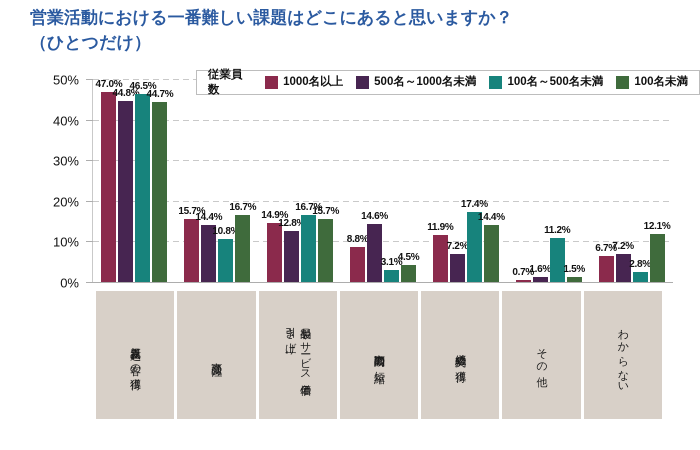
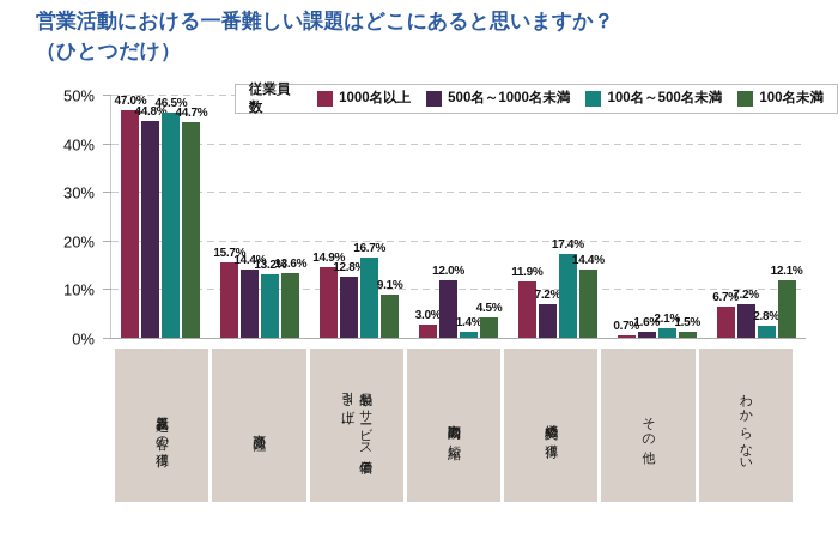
100名～500名未満/商談受注: 10.8% -> 13.2%
100名未満/商談受注: 16.7% -> 13.6%
100名未満/製品やサービス単価の 引き上げ: 15.7% -> 9.1%
1000名以上/商談期間の短縮: 8.8% -> 3.0%
500名～1000名未満/商談期間の短縮: 14.6% -> 12.0%
100名～500名未満/商談期間の短縮: 3.1% -> 1.4%
100名～500名未満/その他: 11.2% -> 2.1%
